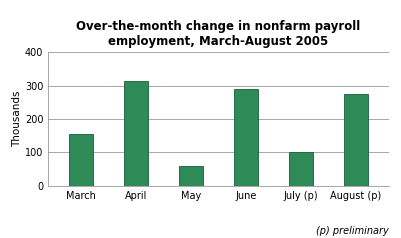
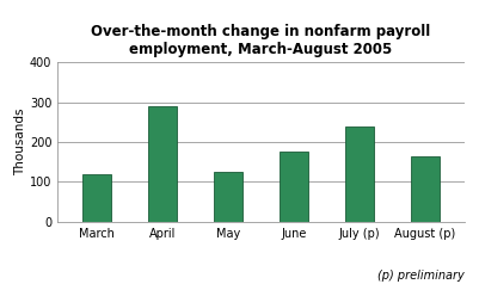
March: 155 -> 120
April: 315 -> 291
May: 60 -> 125
June: 290 -> 175
July (p): 100 -> 240
August (p): 275 -> 165
